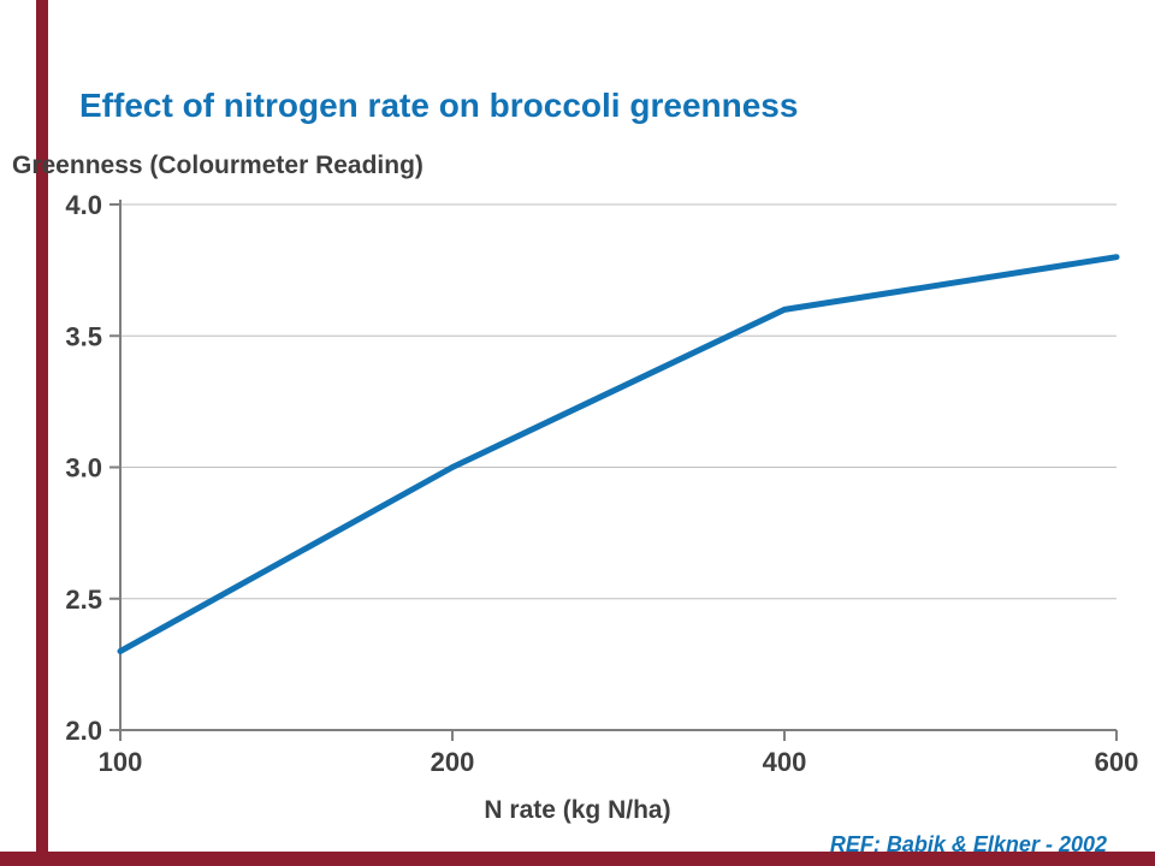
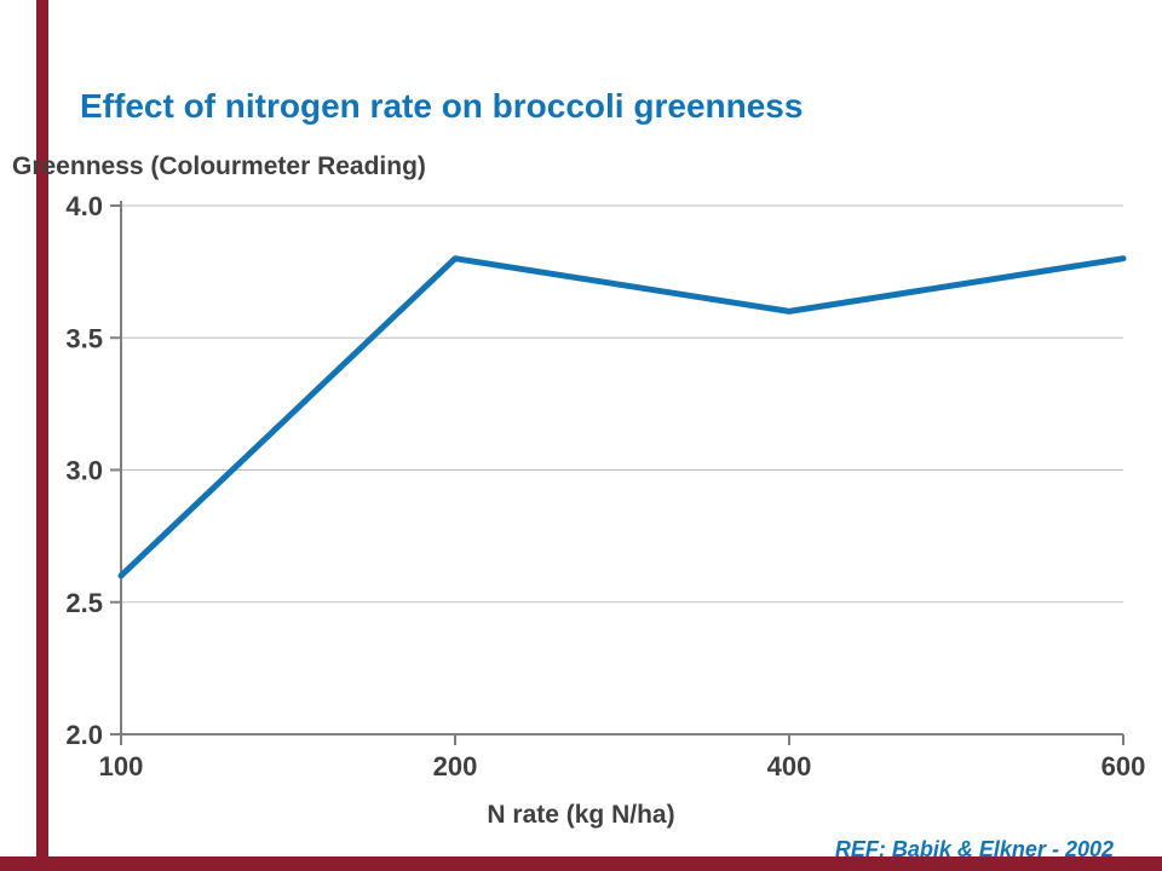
100: 2.3 -> 2.6
200: 3.0 -> 3.8
